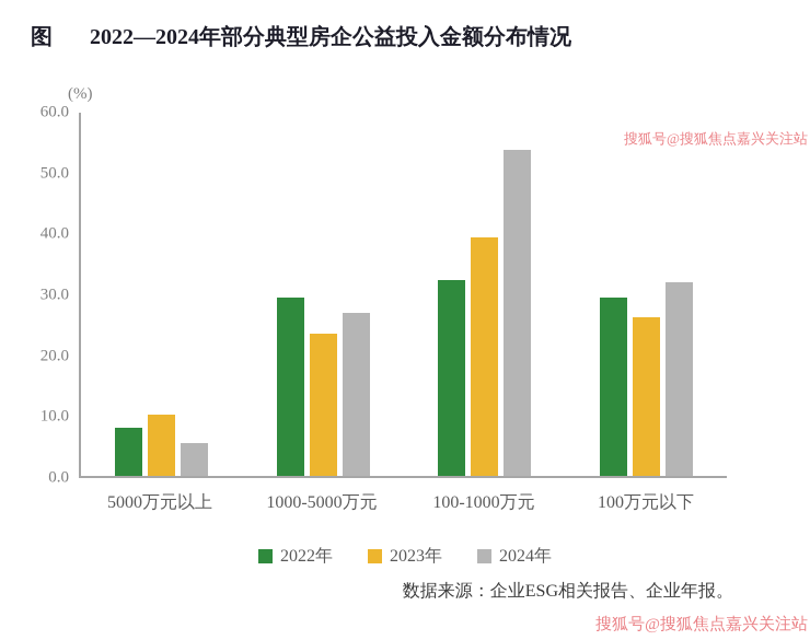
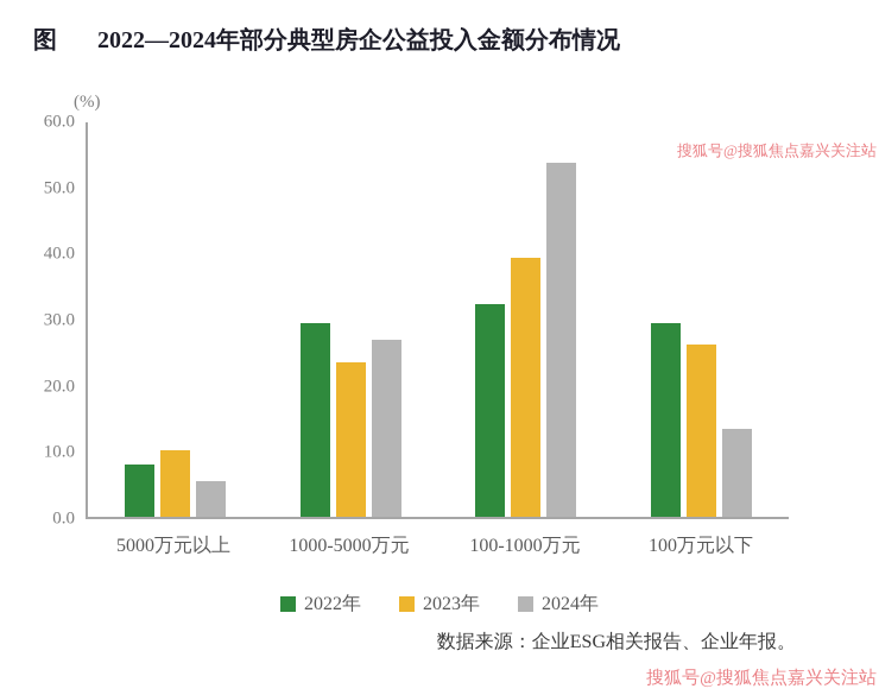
2024年/100万元以下: 32 -> 13
